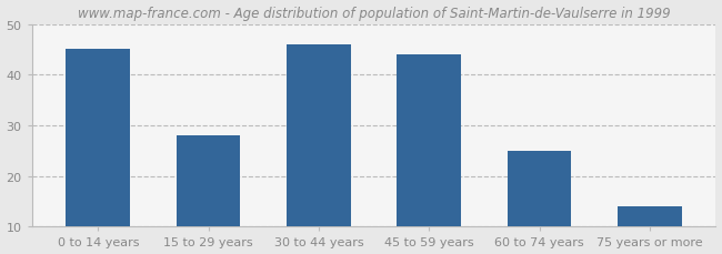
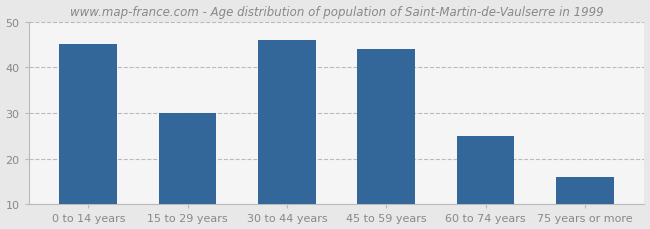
15 to 29 years: 28 -> 30
75 years or more: 14 -> 16
